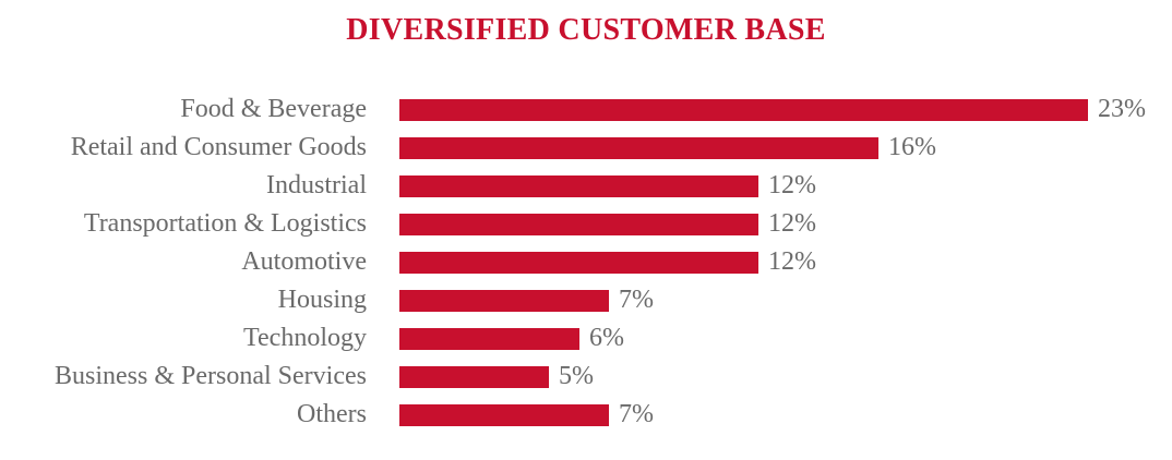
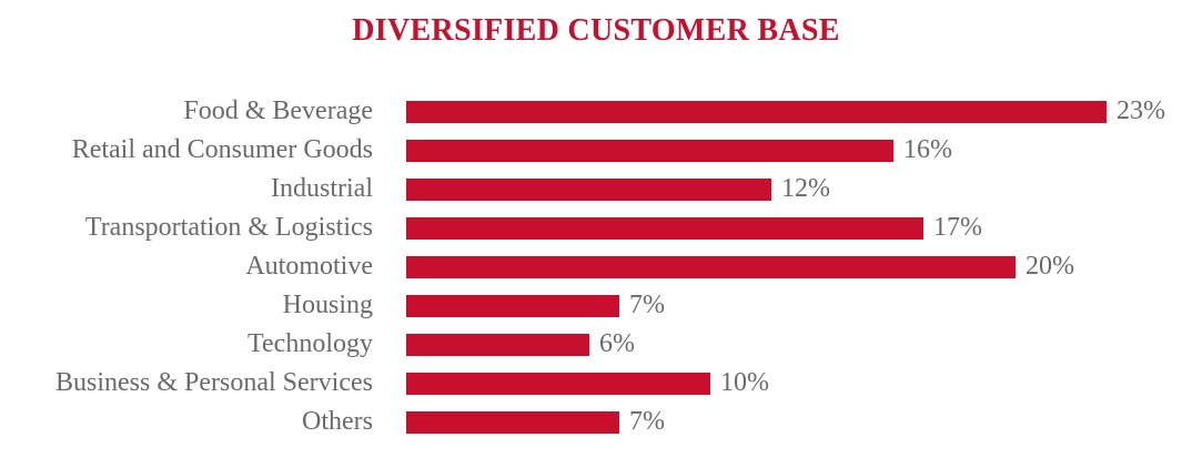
Transportation & Logistics: 12% -> 17%
Automotive: 12% -> 20%
Business & Personal Services: 5% -> 10%
